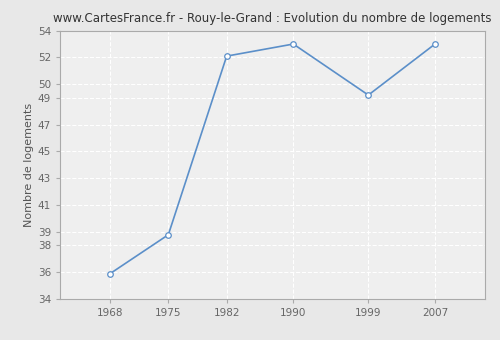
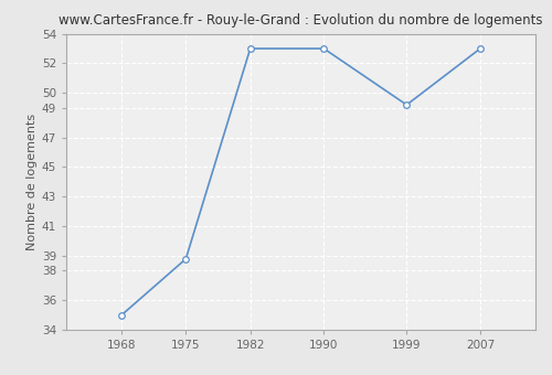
1968: 35.9 -> 35.0
1982: 52.1 -> 53.0
